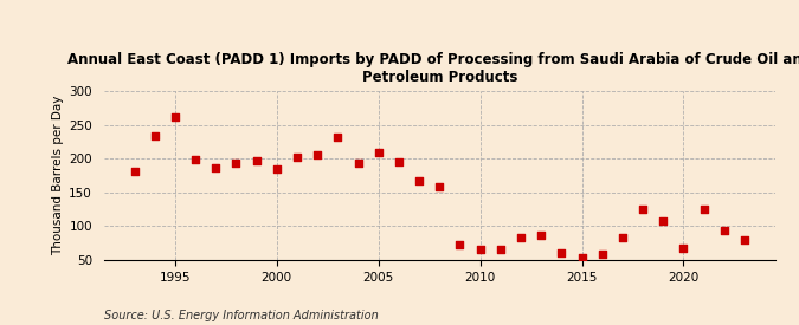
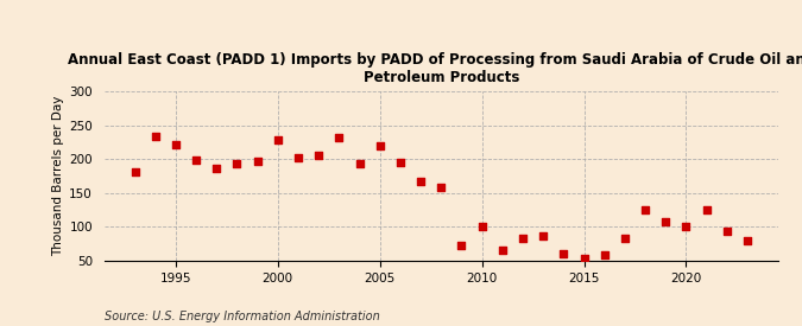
1995: 261 -> 222
2000: 185 -> 228
2005: 209 -> 220
2010: 65 -> 100
2020: 67 -> 100
